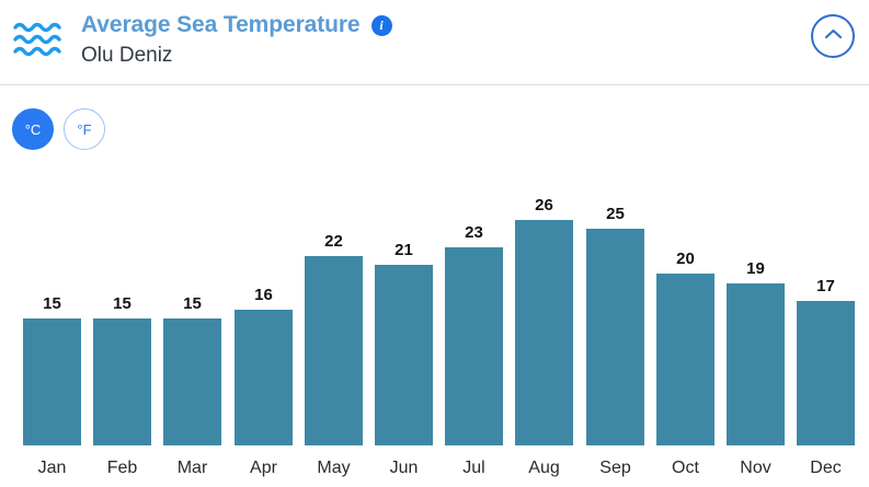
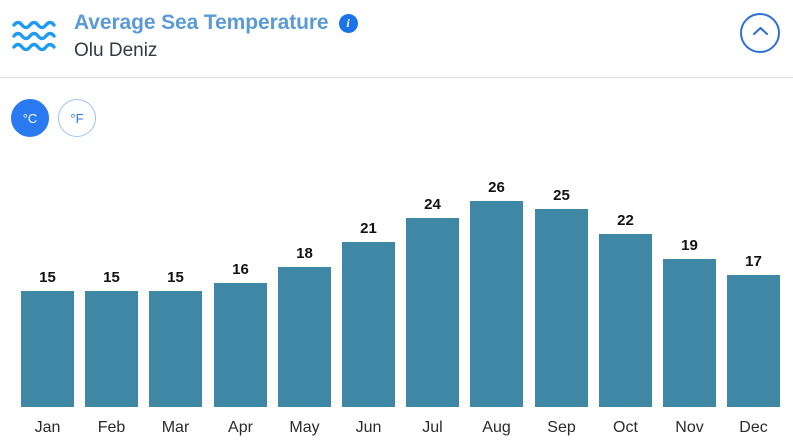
May: 22 -> 18
Jul: 23 -> 24
Oct: 20 -> 22
